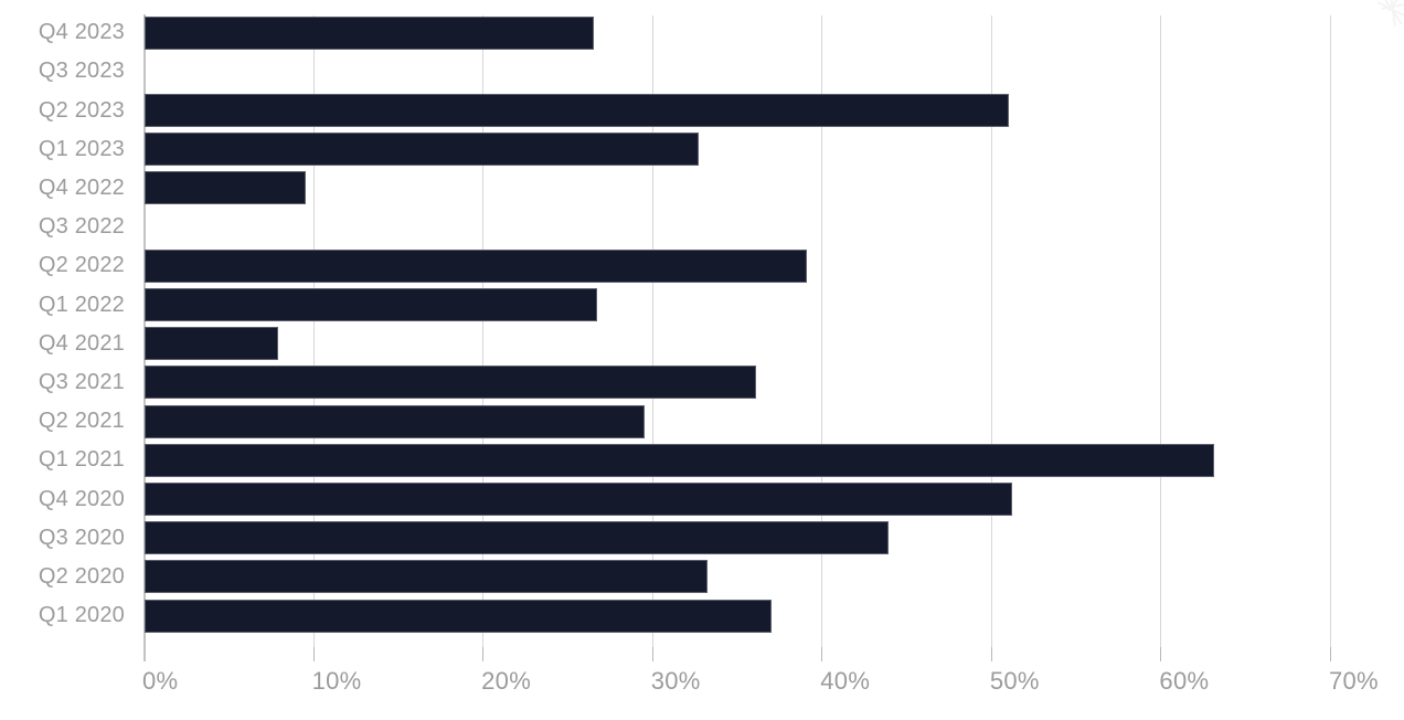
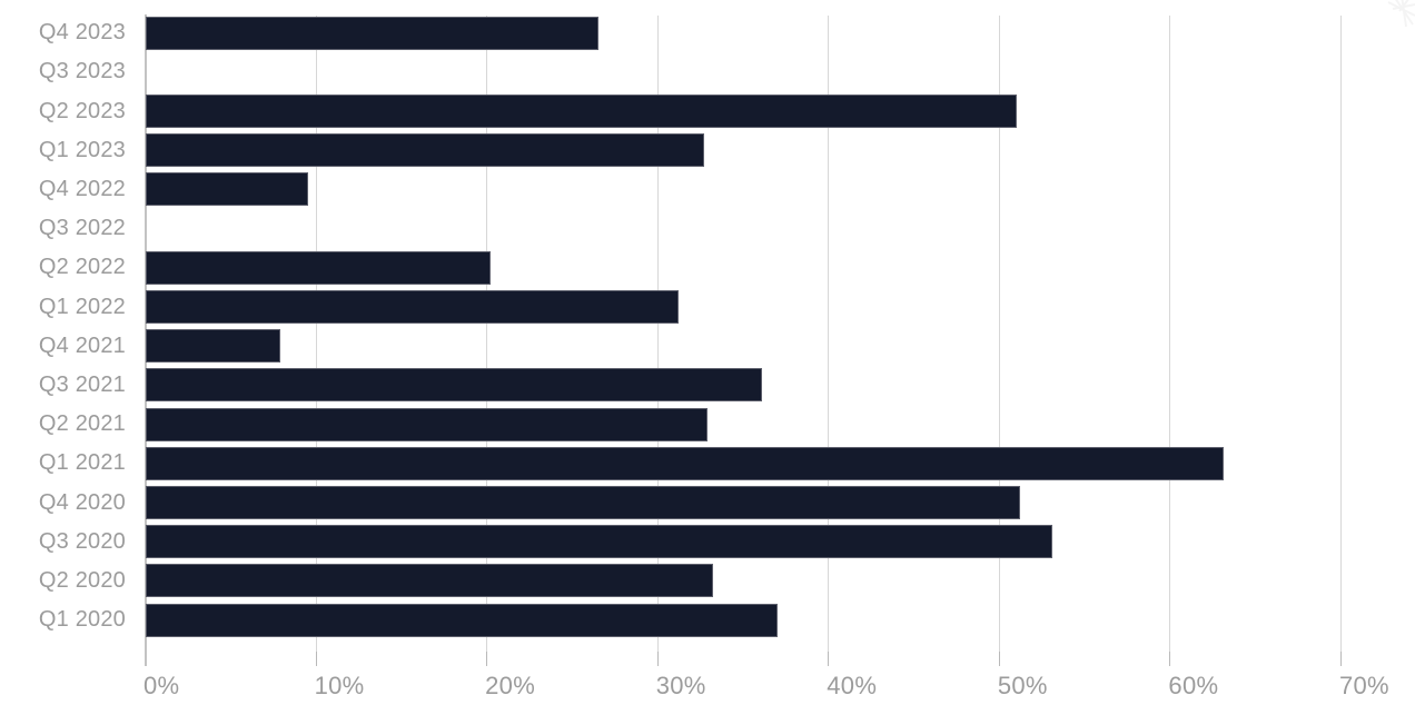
Q2 2022: 39.1% -> 20.2%
Q1 2022: 26.7% -> 31.2%
Q2 2021: 29.5% -> 32.9%
Q3 2020: 43.9% -> 53.1%
